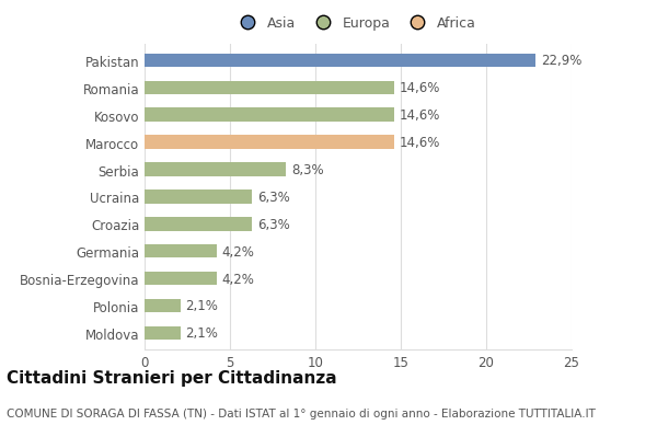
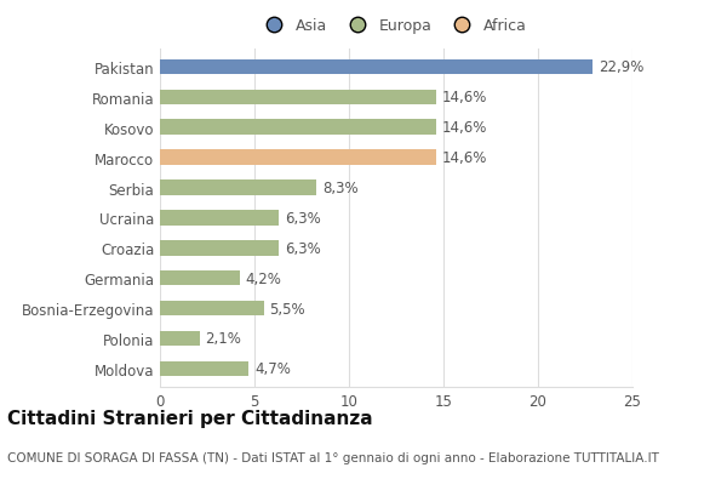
Bosnia-Erzegovina: 4,2% -> 5,5%
Moldova: 2,1% -> 4,7%
